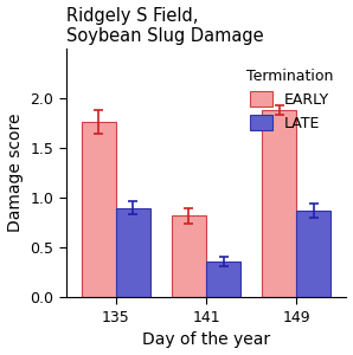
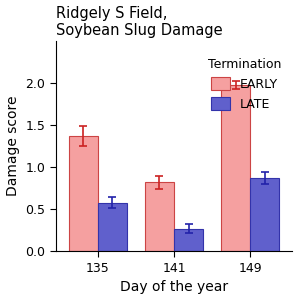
EARLY/135: 1.76 -> 1.37
LATE/135: 0.90 -> 0.58
LATE/141: 0.36 -> 0.27
EARLY/149: 1.88 -> 1.97
